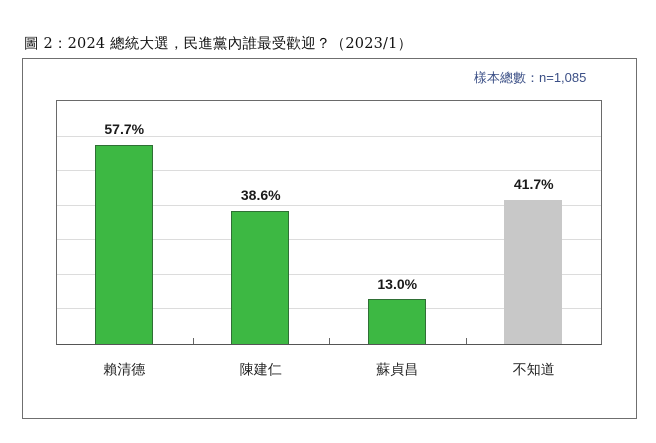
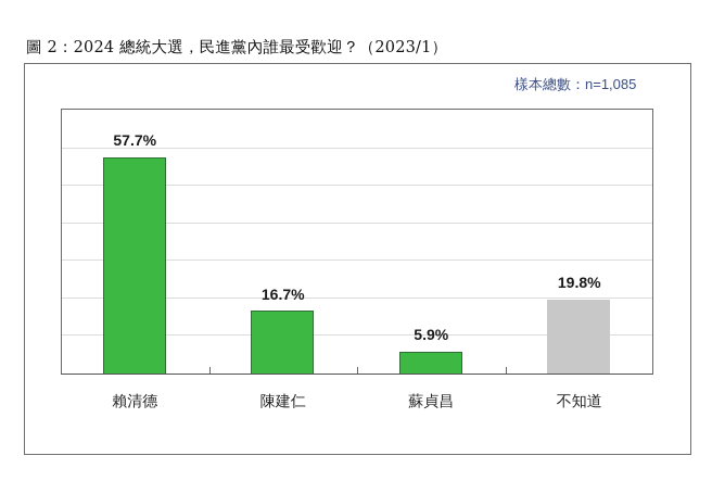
陳建仁: 38.6% -> 16.7%
蘇貞昌: 13.0% -> 5.9%
不知道: 41.7% -> 19.8%
